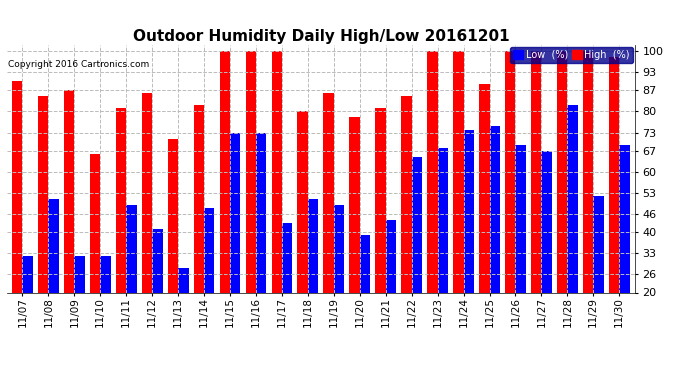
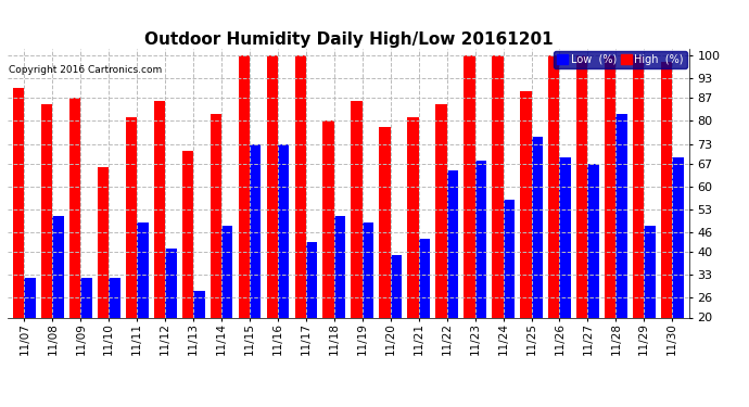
Low (%)/11/24: 74 -> 56
Low (%)/11/29: 52 -> 48
